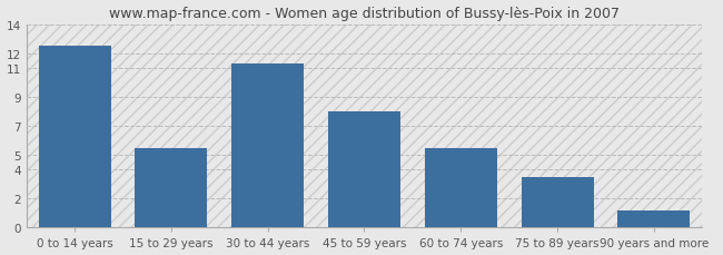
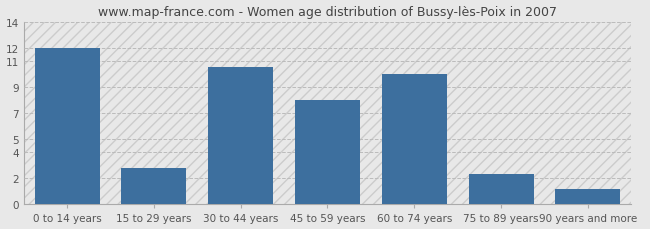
0 to 14 years: 12.5 -> 12.0
15 to 29 years: 5.5 -> 2.8
30 to 44 years: 11.3 -> 10.5
60 to 74 years: 5.5 -> 10.0
75 to 89 years: 3.5 -> 2.3
